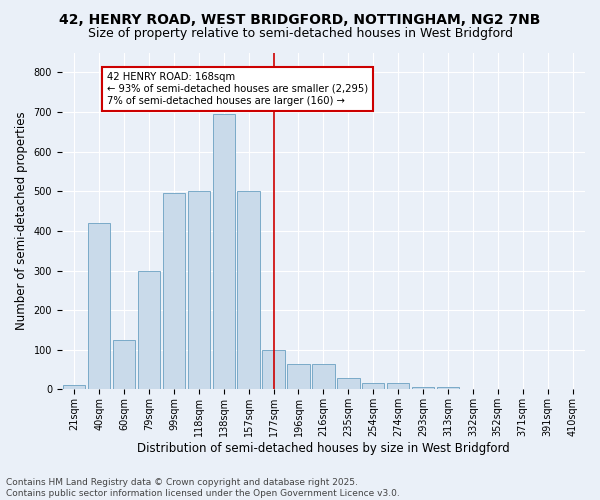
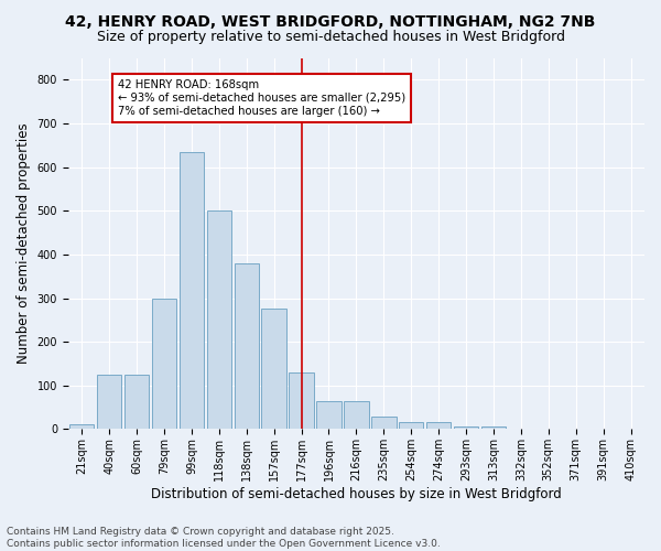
40sqm: 420 -> 125
99sqm: 495 -> 635
138sqm: 695 -> 380
157sqm: 500 -> 275
177sqm: 100 -> 130
